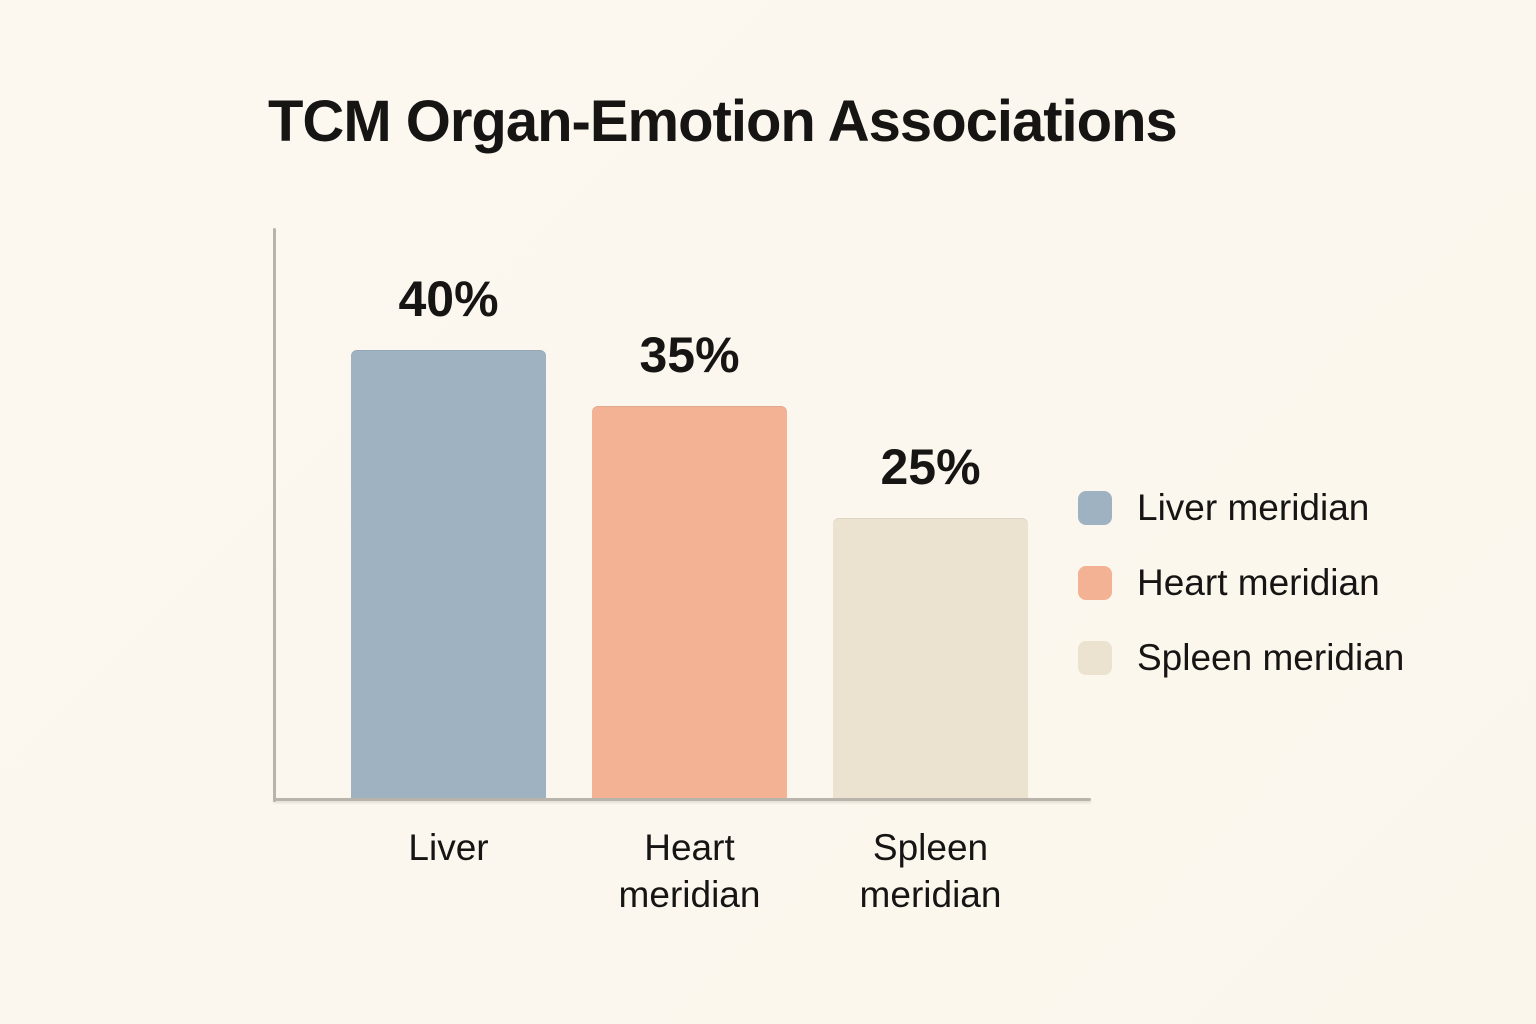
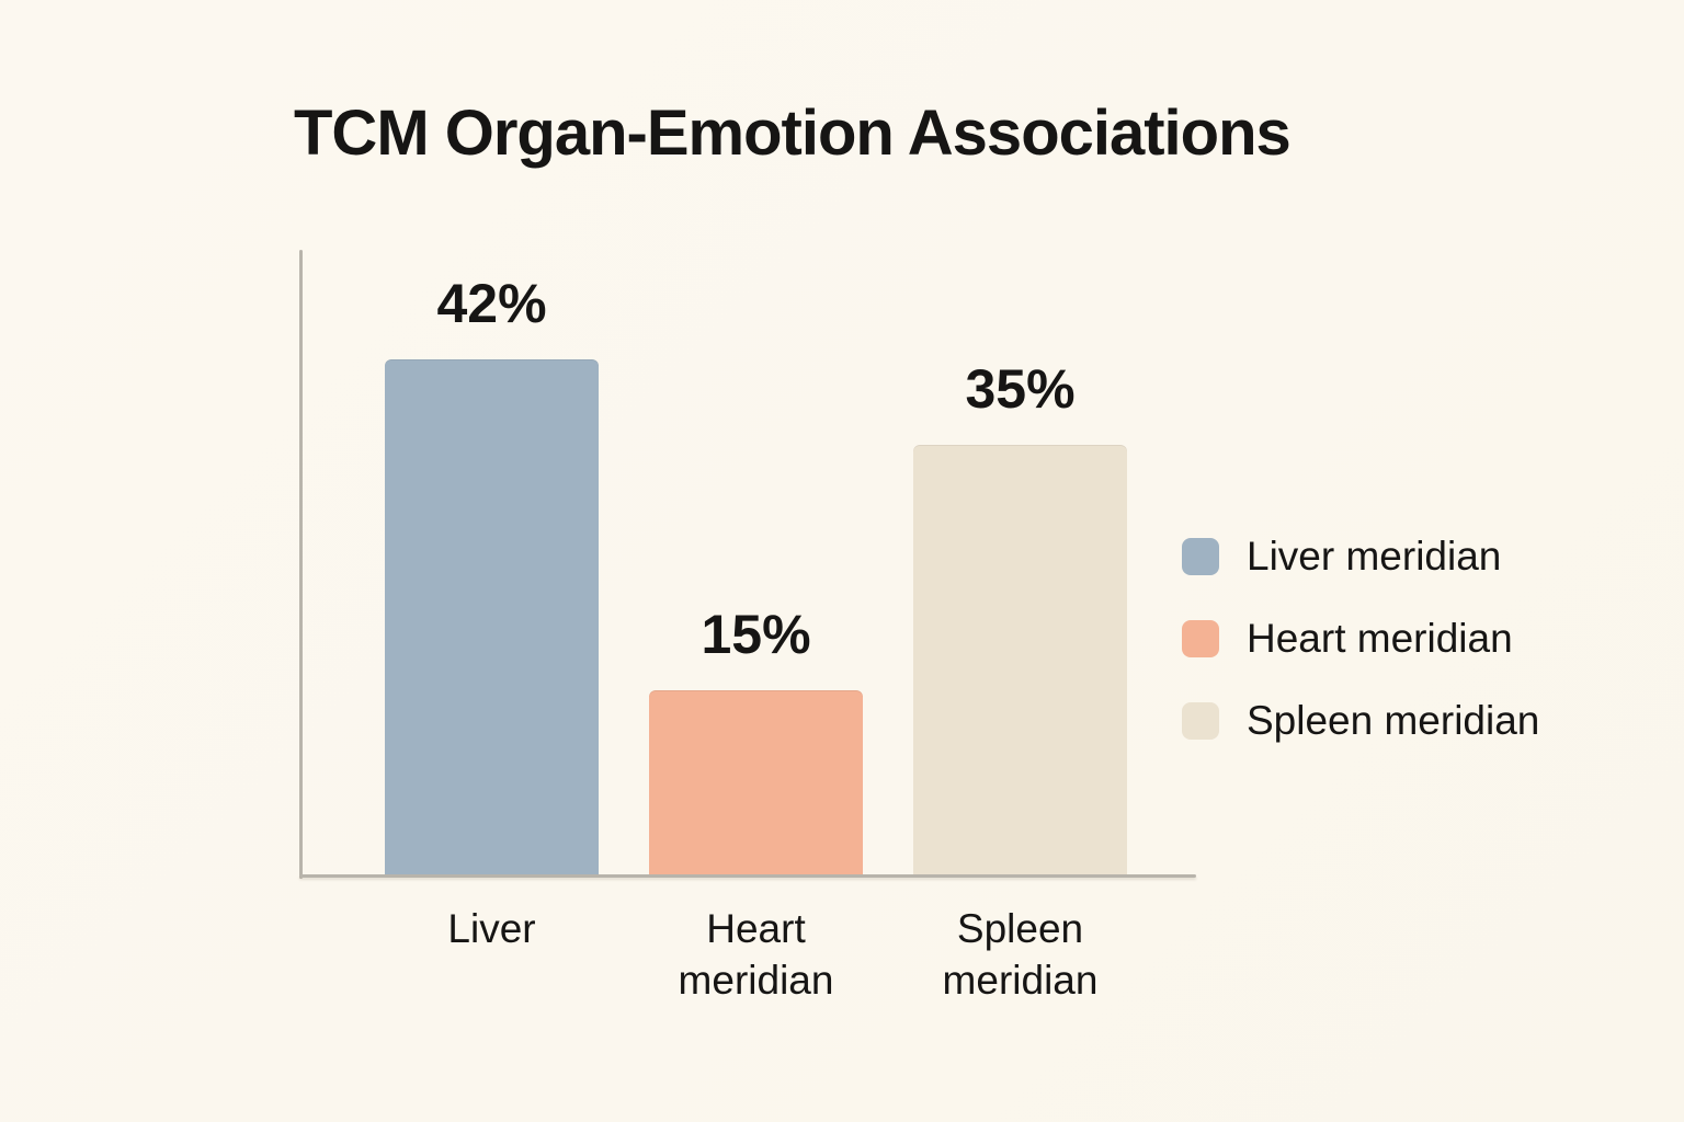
Liver: 40% -> 42%
Heart meridian: 35% -> 15%
Spleen meridian: 25% -> 35%
